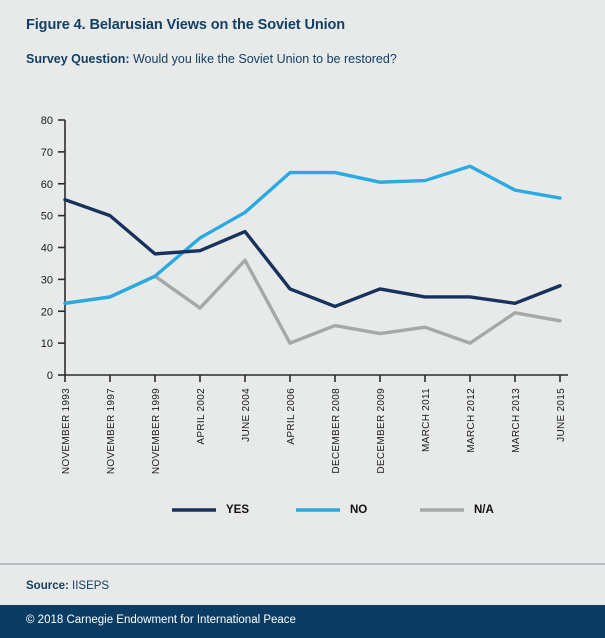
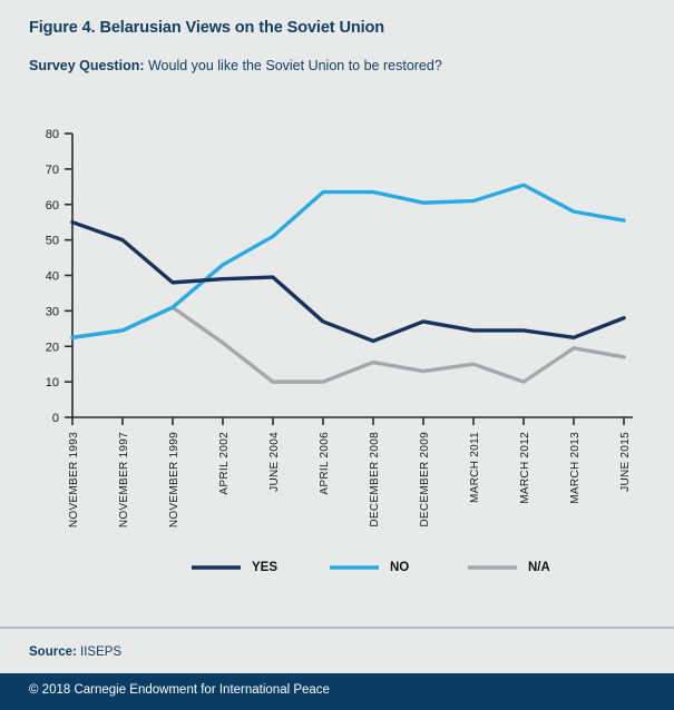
YES/JUNE 2004: 45 -> 40
N/A/JUNE 2004: 36 -> 10
